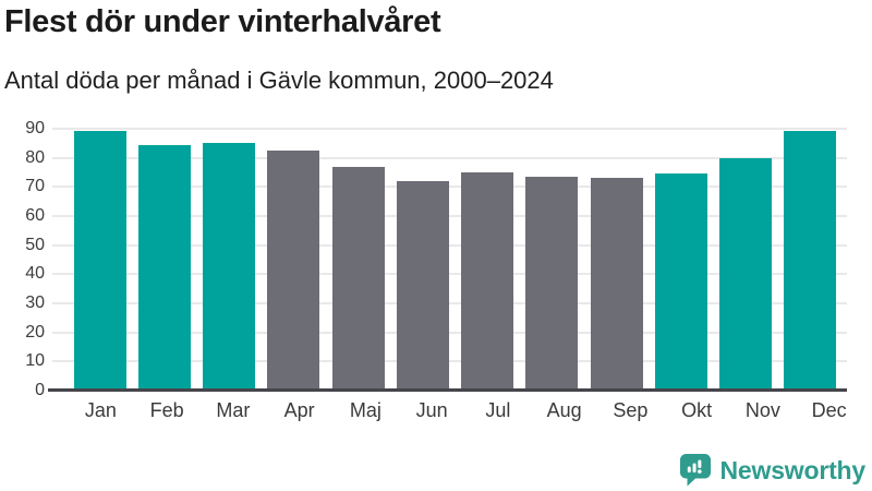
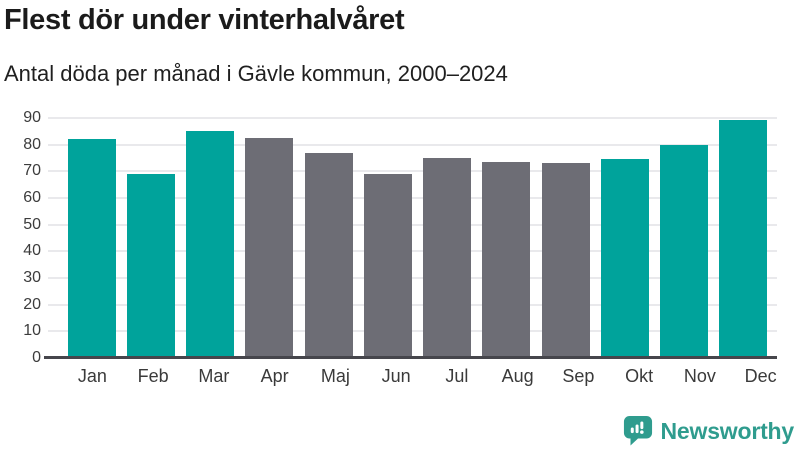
Jan: 89 -> 82
Feb: 84 -> 69
Jun: 72 -> 69
